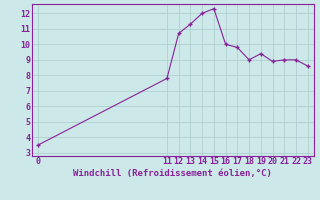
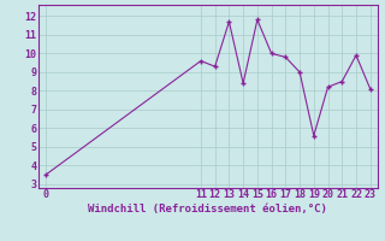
11: 7.8 -> 9.6
12: 10.7 -> 9.3
13: 11.3 -> 11.7
14: 12.0 -> 8.4
15: 12.3 -> 11.8
19: 9.4 -> 5.6
20: 8.9 -> 8.2
21: 9.0 -> 8.5
22: 9.0 -> 9.9
23: 8.6 -> 8.1
